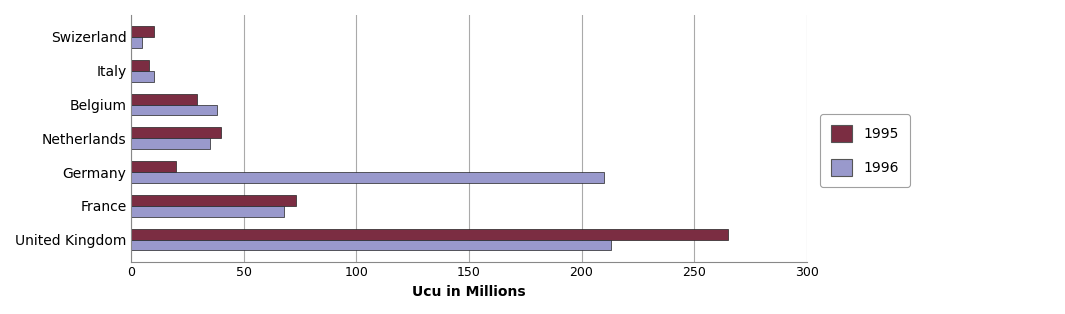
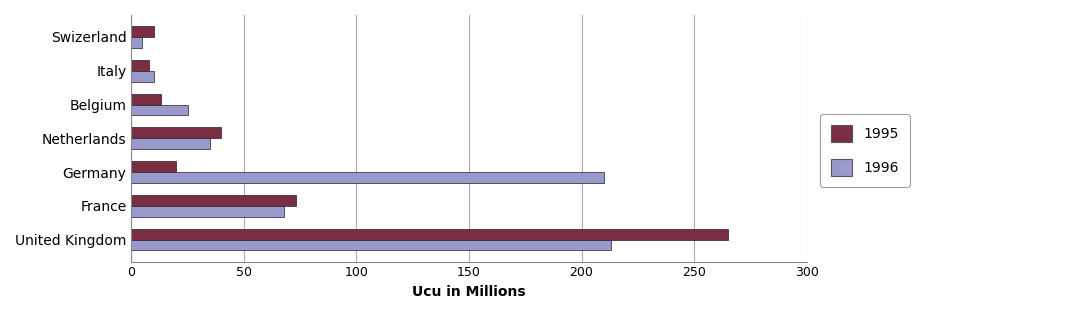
1995/Belgium: 29 -> 13
1996/Belgium: 38 -> 25
